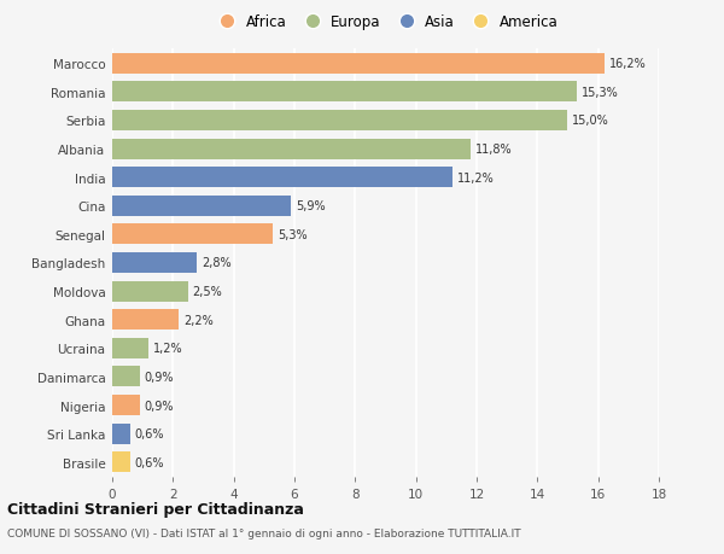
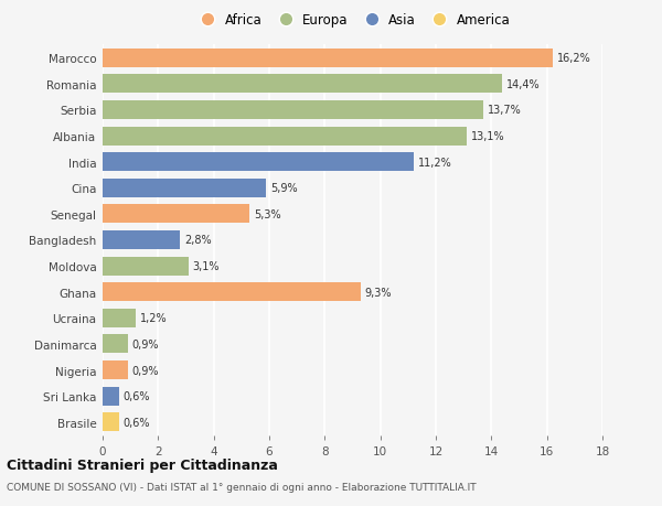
Romania: 15,3% -> 14,4%
Serbia: 15,0% -> 13,7%
Albania: 11,8% -> 13,1%
Moldova: 2,5% -> 3,1%
Ghana: 2,2% -> 9,3%
